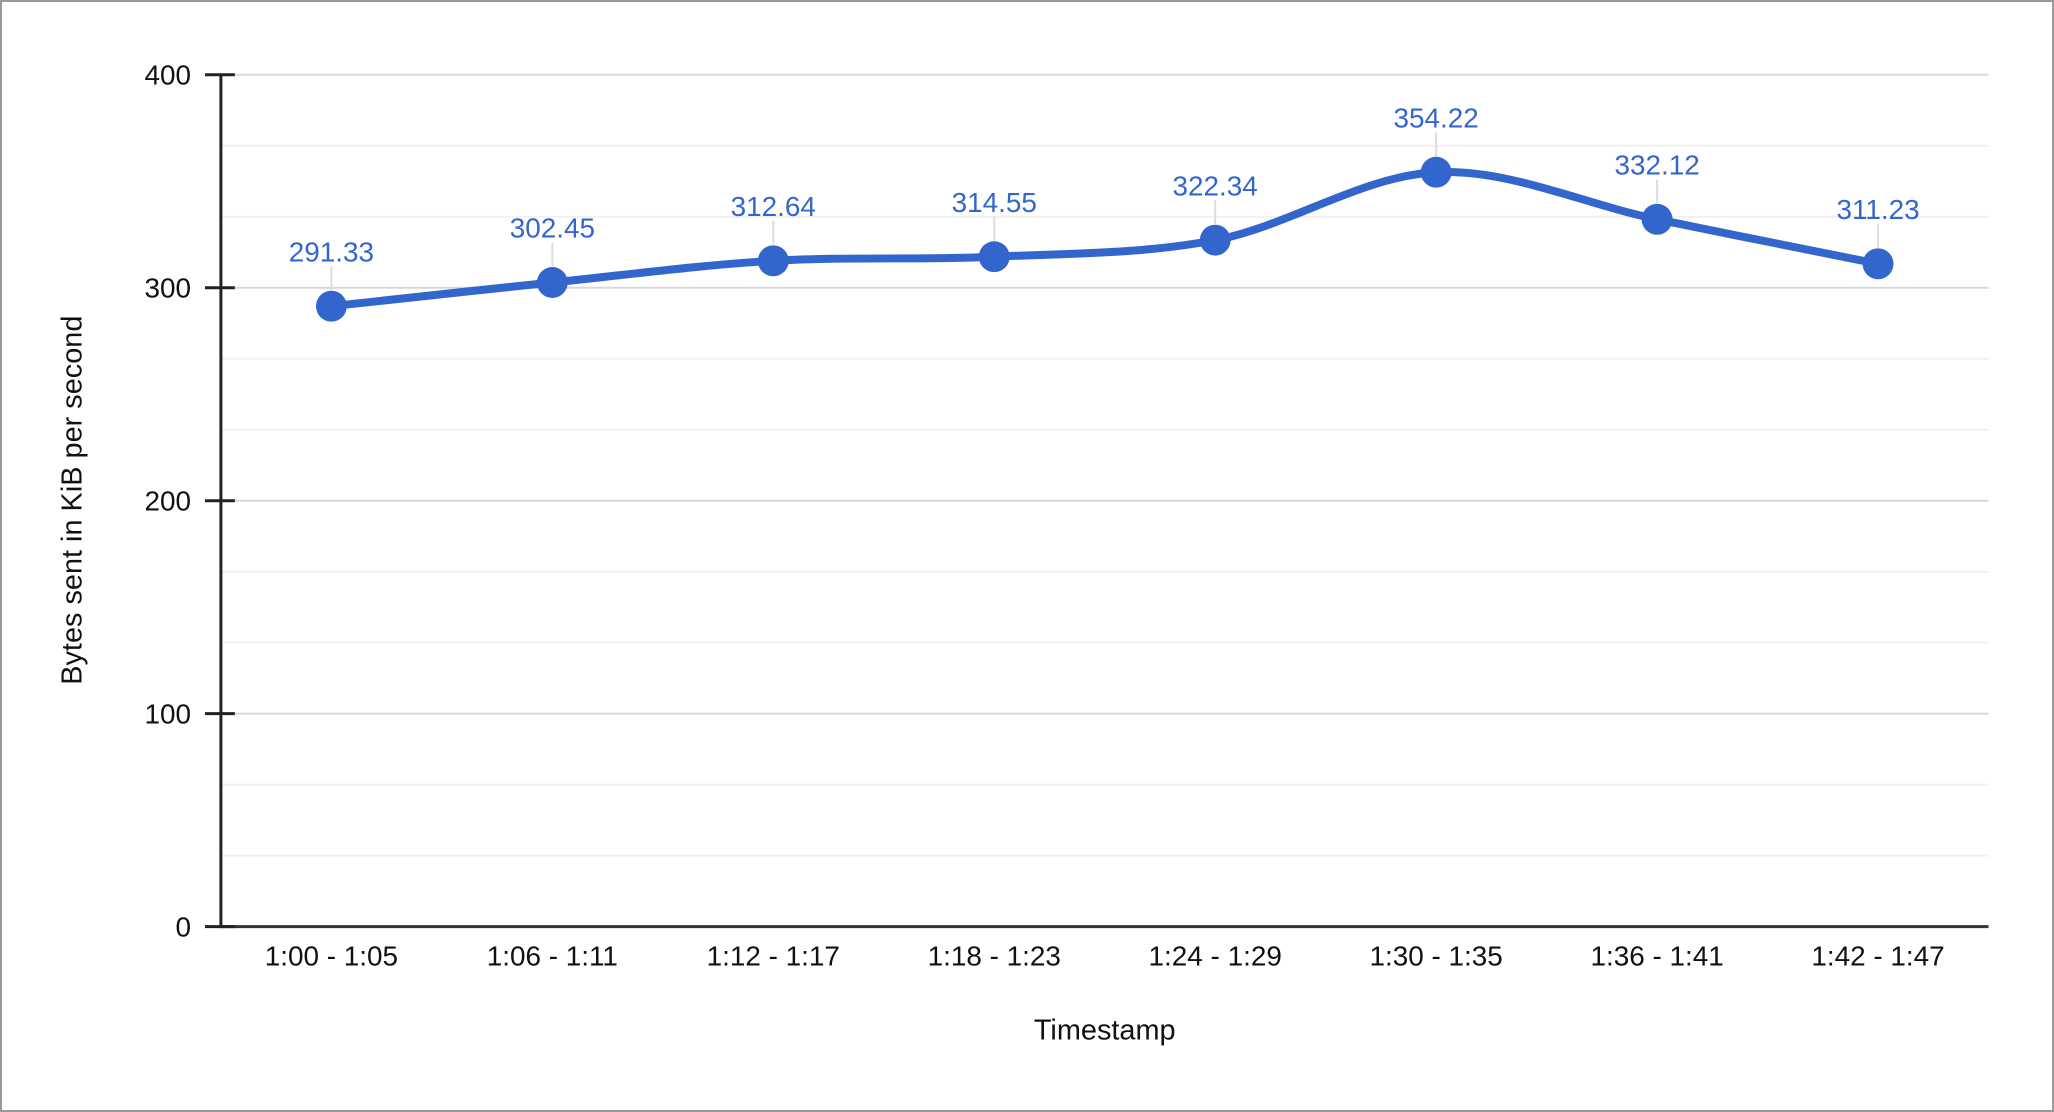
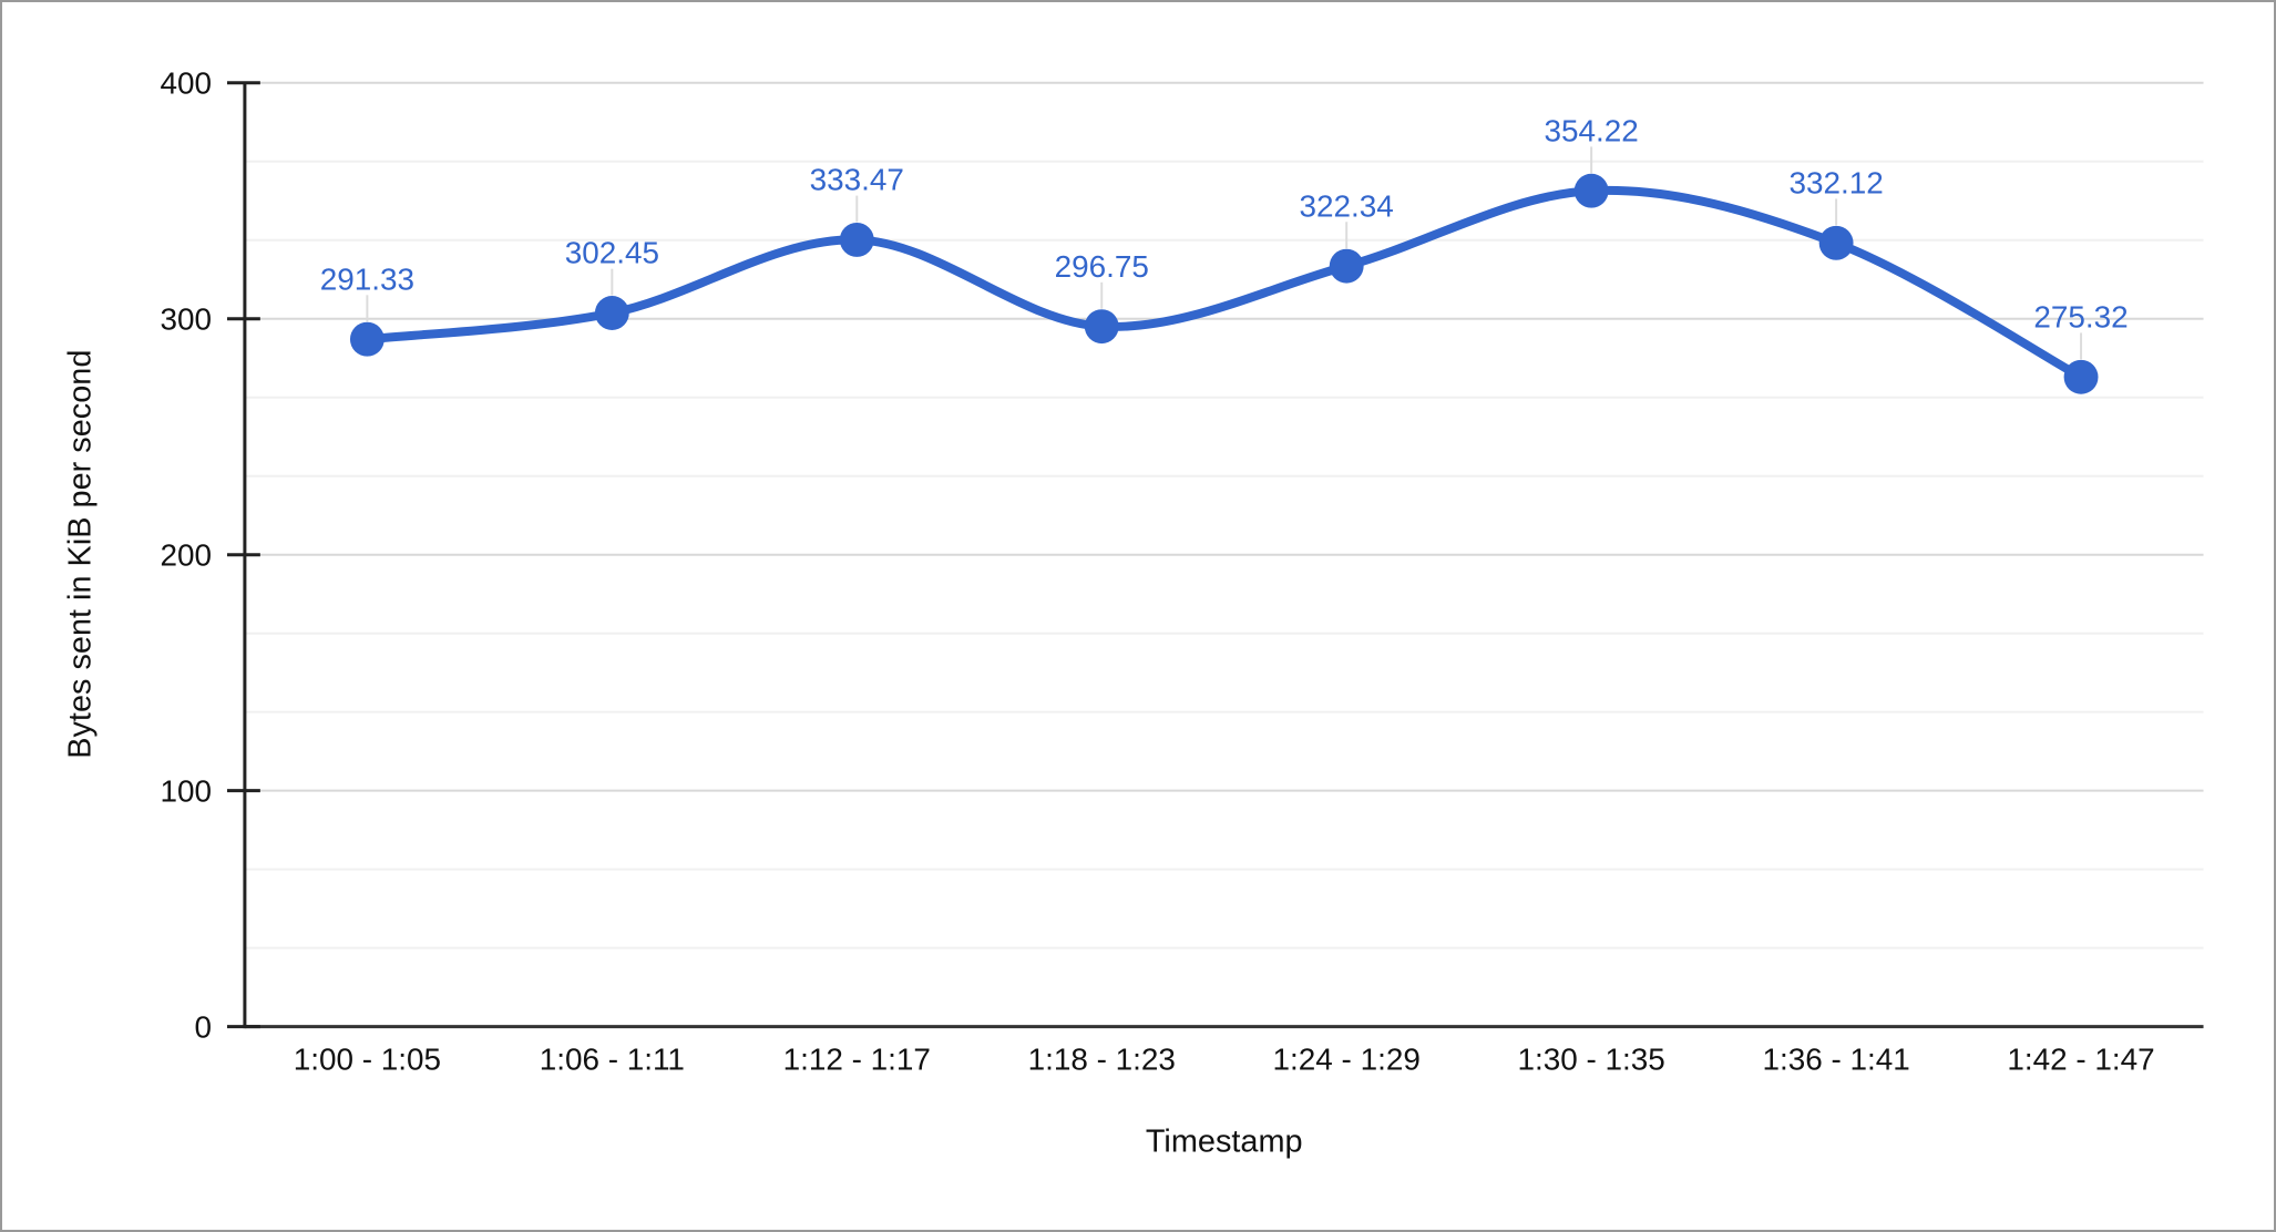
1:12 - 1:17: 312.64 -> 333.47
1:18 - 1:23: 314.55 -> 296.75
1:42 - 1:47: 311.23 -> 275.32
